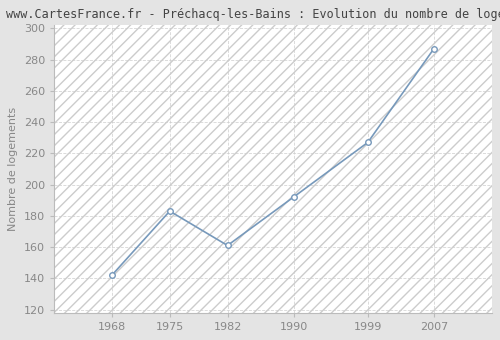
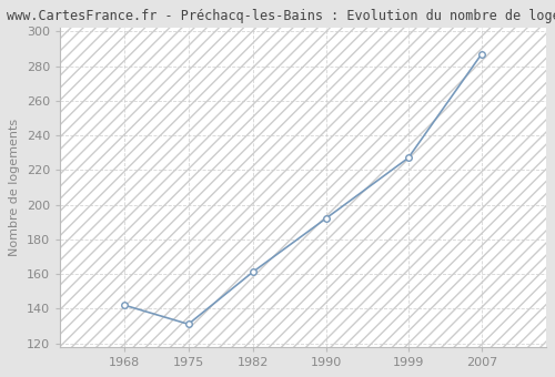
1975: 183 -> 131
